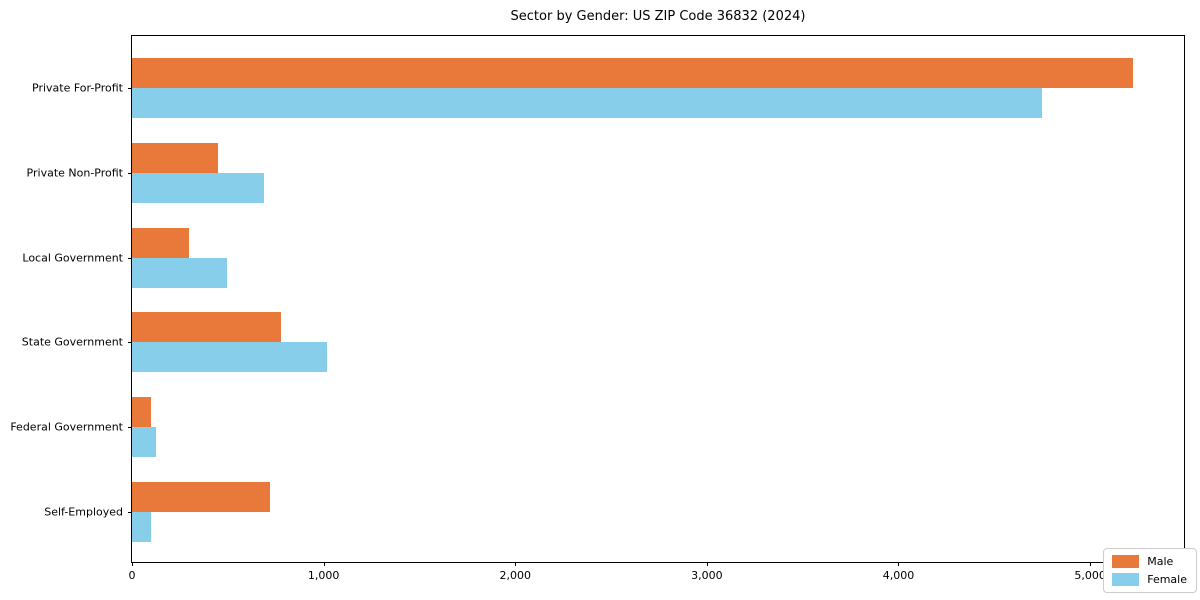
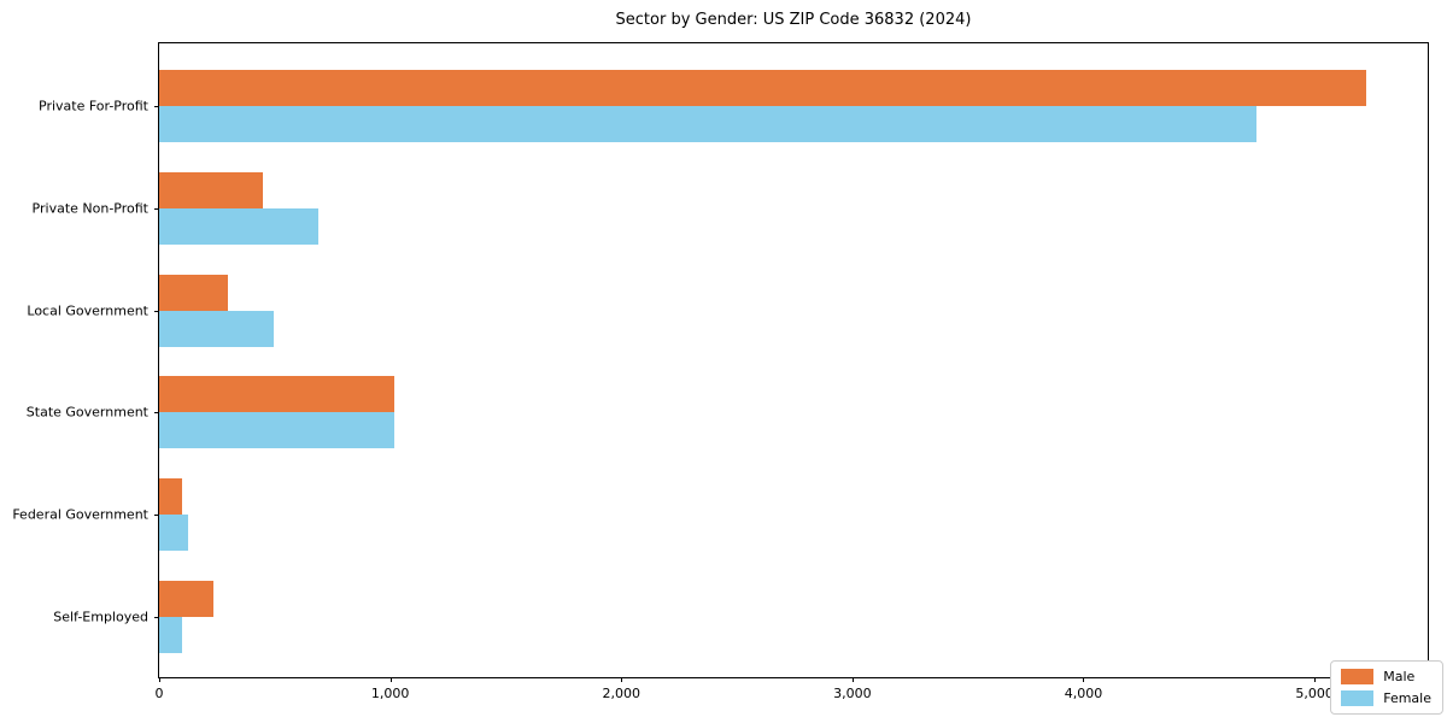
Male/State Government: 780 -> 1020
Male/Self-Employed: 720 -> 240
